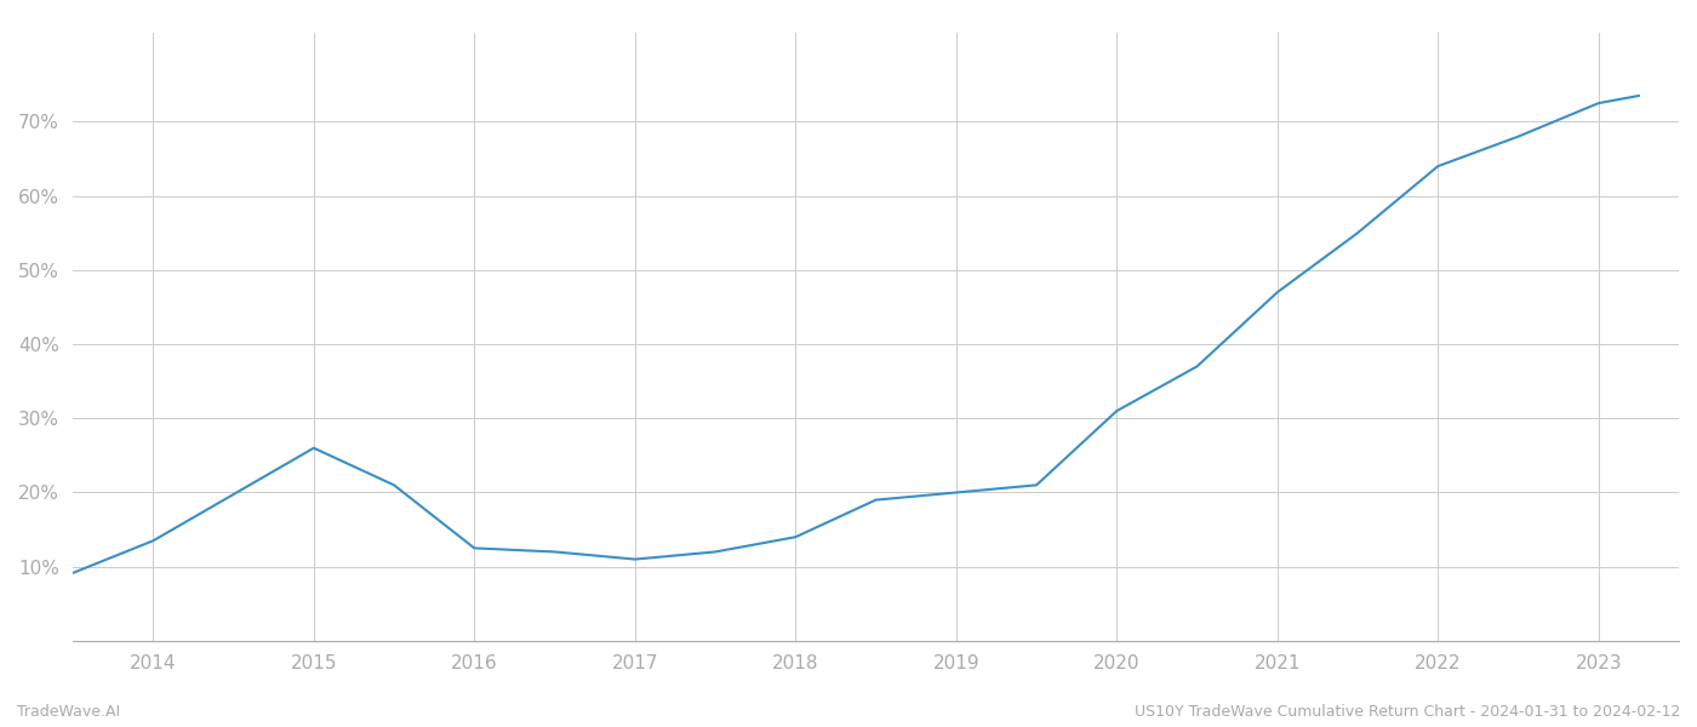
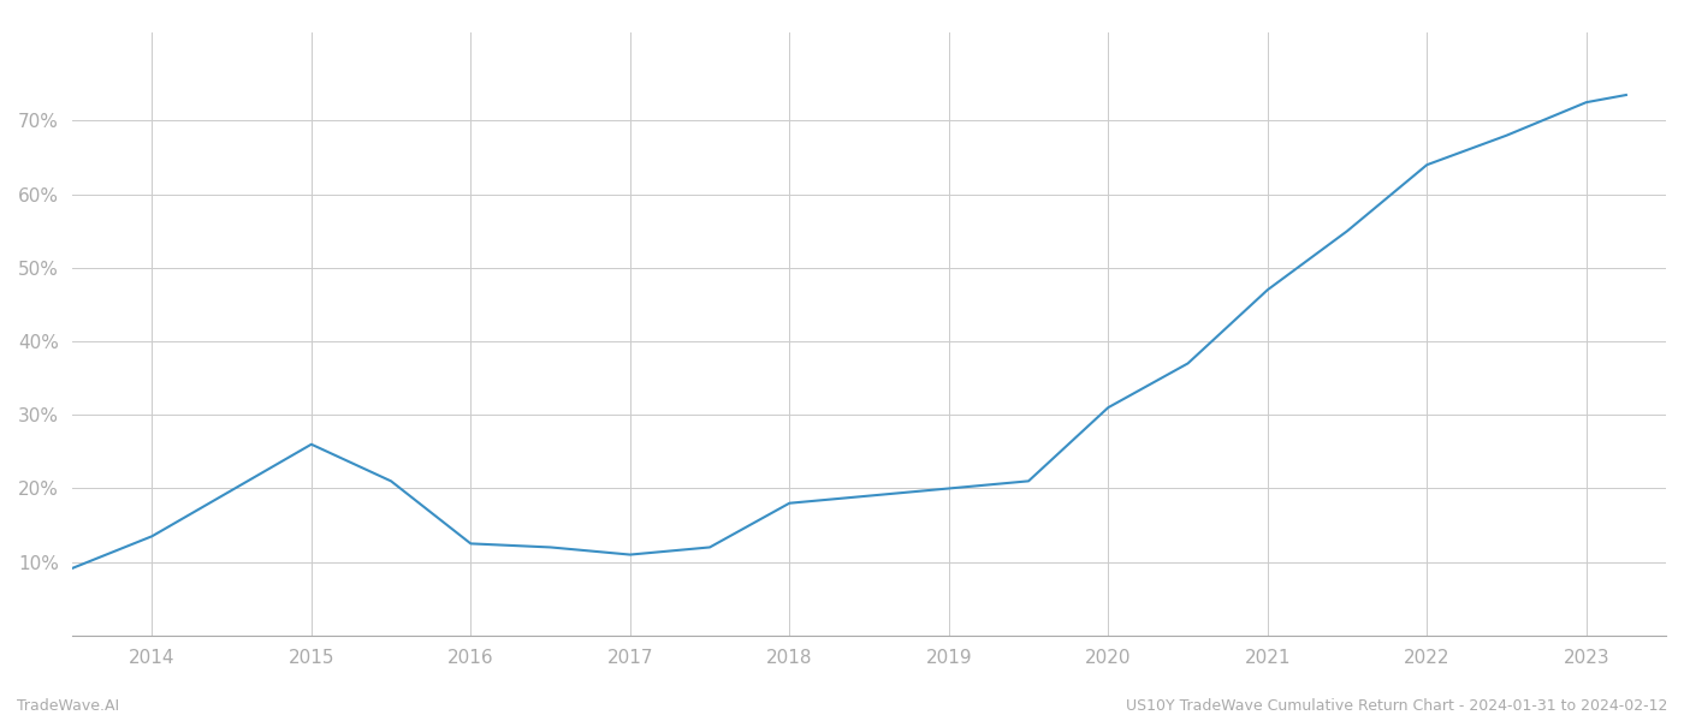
2018: 14.0% -> 18.0%
